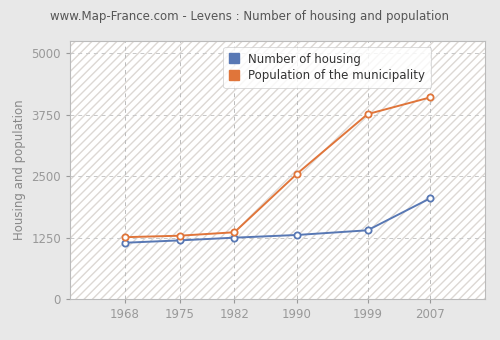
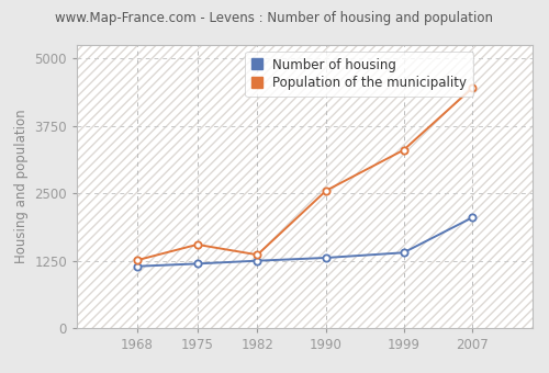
Population of the municipality/1975: 1290 -> 1550
Population of the municipality/1999: 3760 -> 3300
Population of the municipality/2007: 4100 -> 4450
